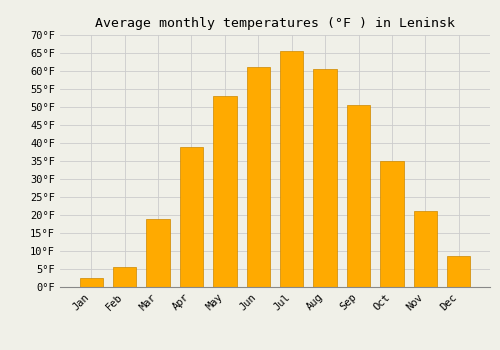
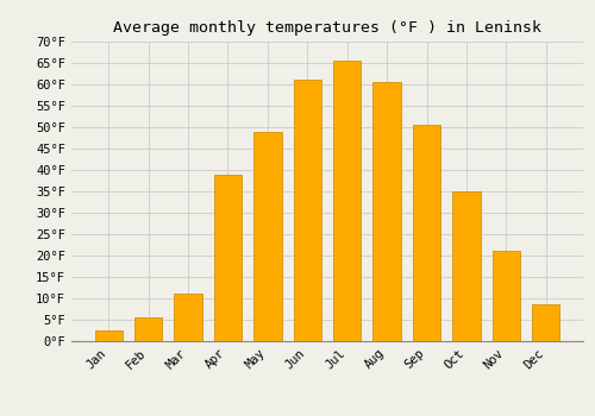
Mar: 19.0°F -> 11.0°F
May: 53.0°F -> 49.0°F
